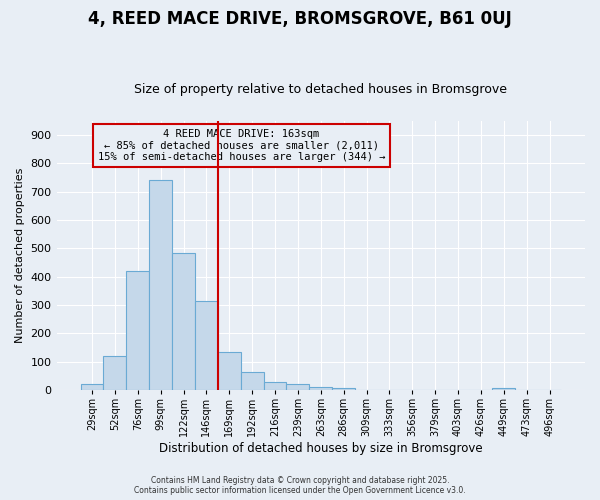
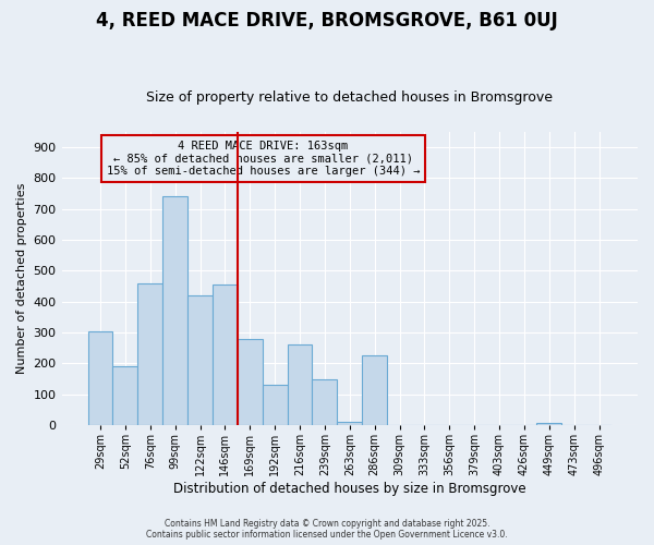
29sqm: 22 -> 305
52sqm: 122 -> 190
76sqm: 420 -> 460
122sqm: 483 -> 420
146sqm: 316 -> 455
169sqm: 133 -> 280
192sqm: 65 -> 130
216sqm: 30 -> 260
239sqm: 20 -> 150
286sqm: 8 -> 225
